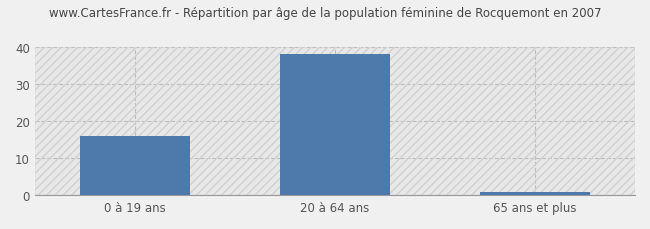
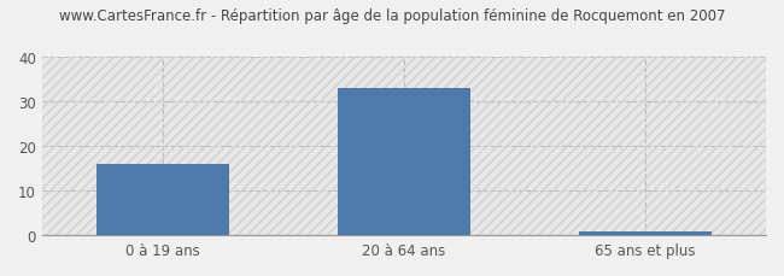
20 à 64 ans: 38 -> 33
